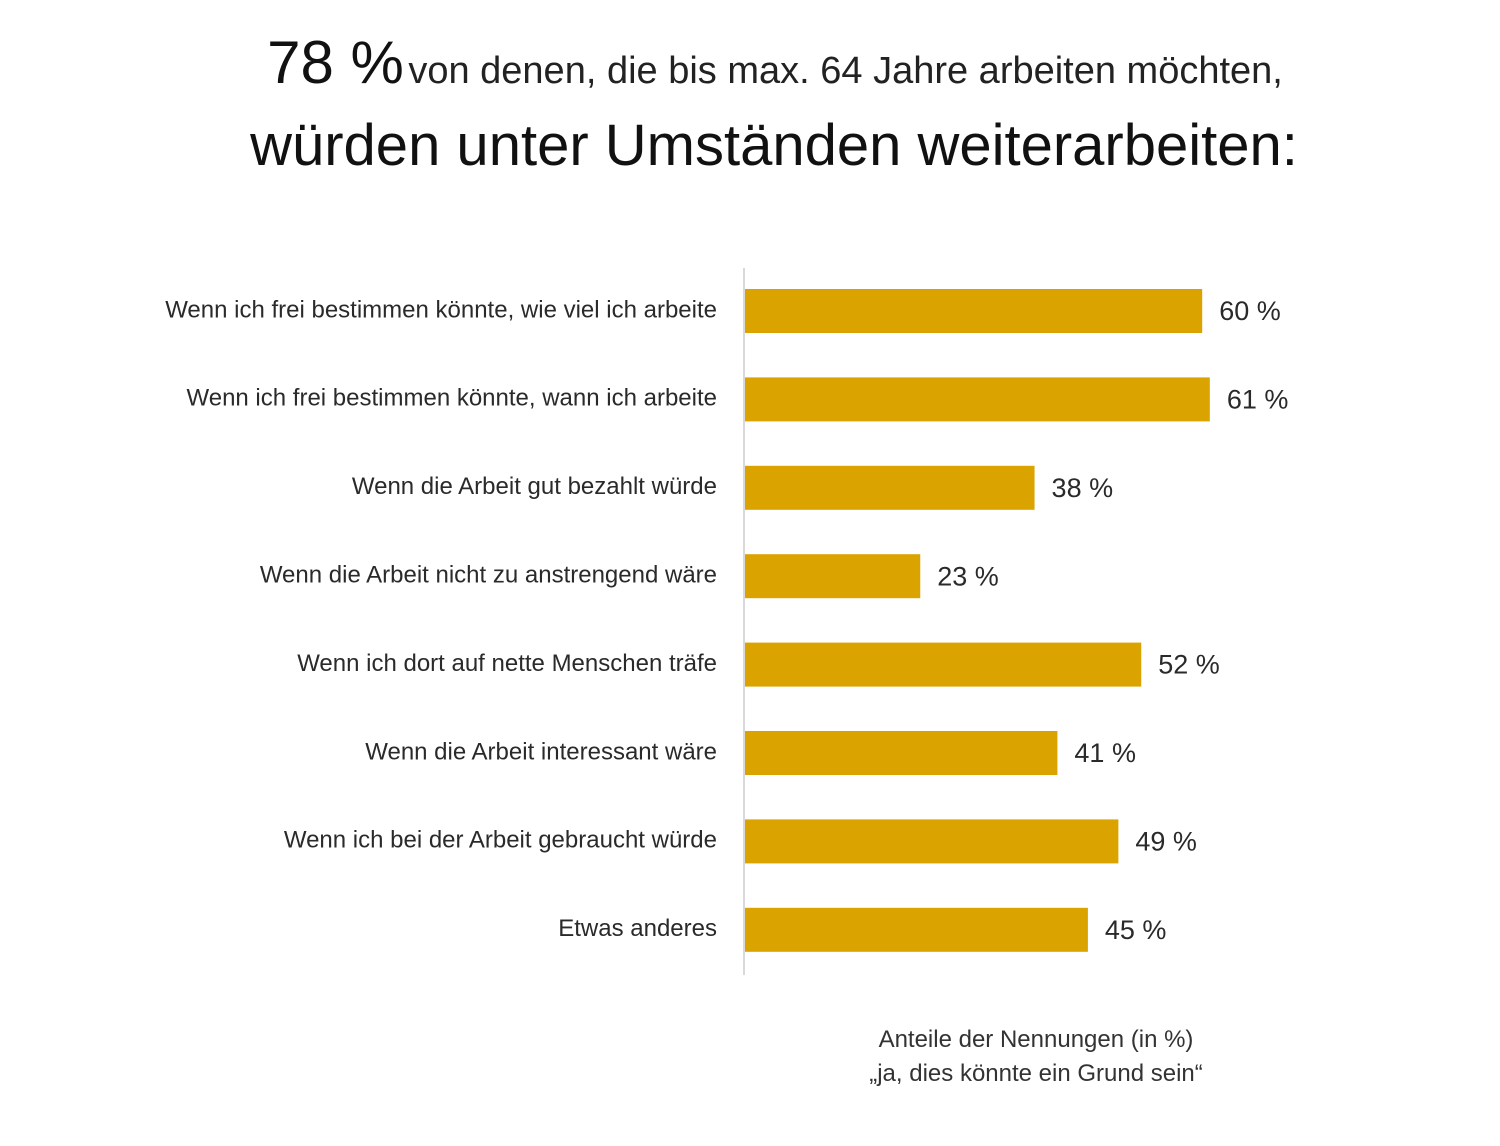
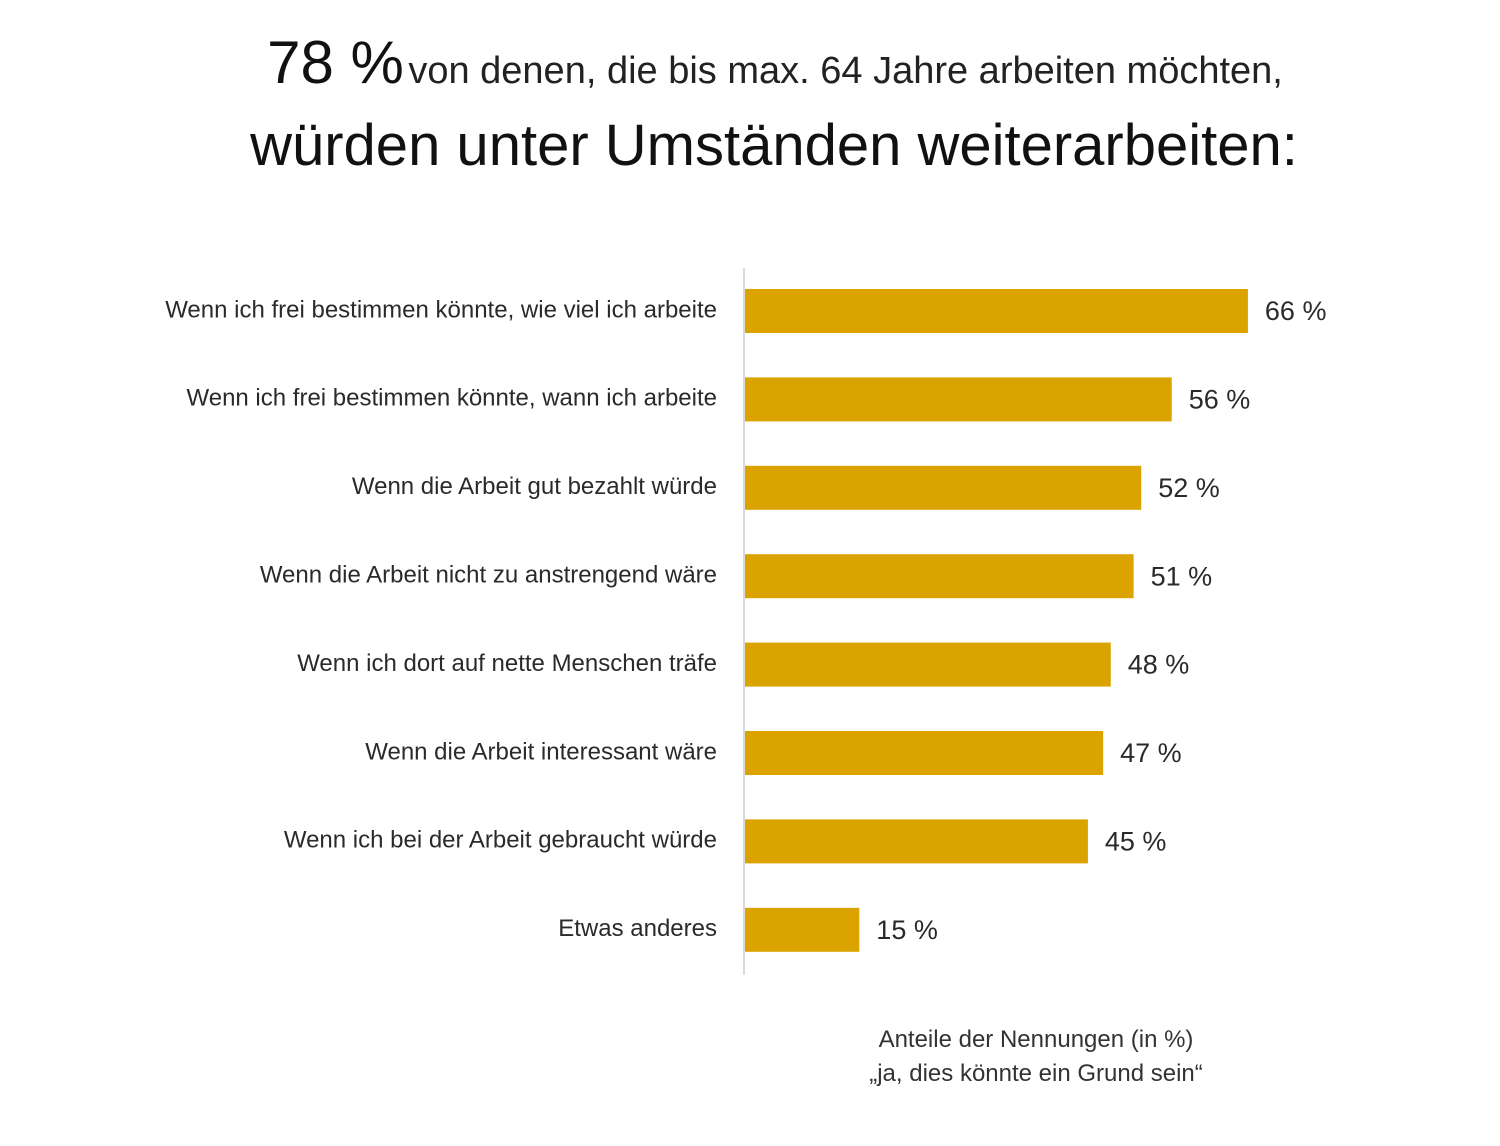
Wenn ich frei bestimmen könnte, wie viel ich arbeite: 60 -> 66
Wenn ich frei bestimmen könnte, wann ich arbeite: 61 -> 56
Wenn die Arbeit gut bezahlt würde: 38 -> 52
Wenn die Arbeit nicht zu anstrengend wäre: 23 -> 51
Wenn ich dort auf nette Menschen träfe: 52 -> 48
Wenn die Arbeit interessant wäre: 41 -> 47
Wenn ich bei der Arbeit gebraucht würde: 49 -> 45
Etwas anderes: 45 -> 15
